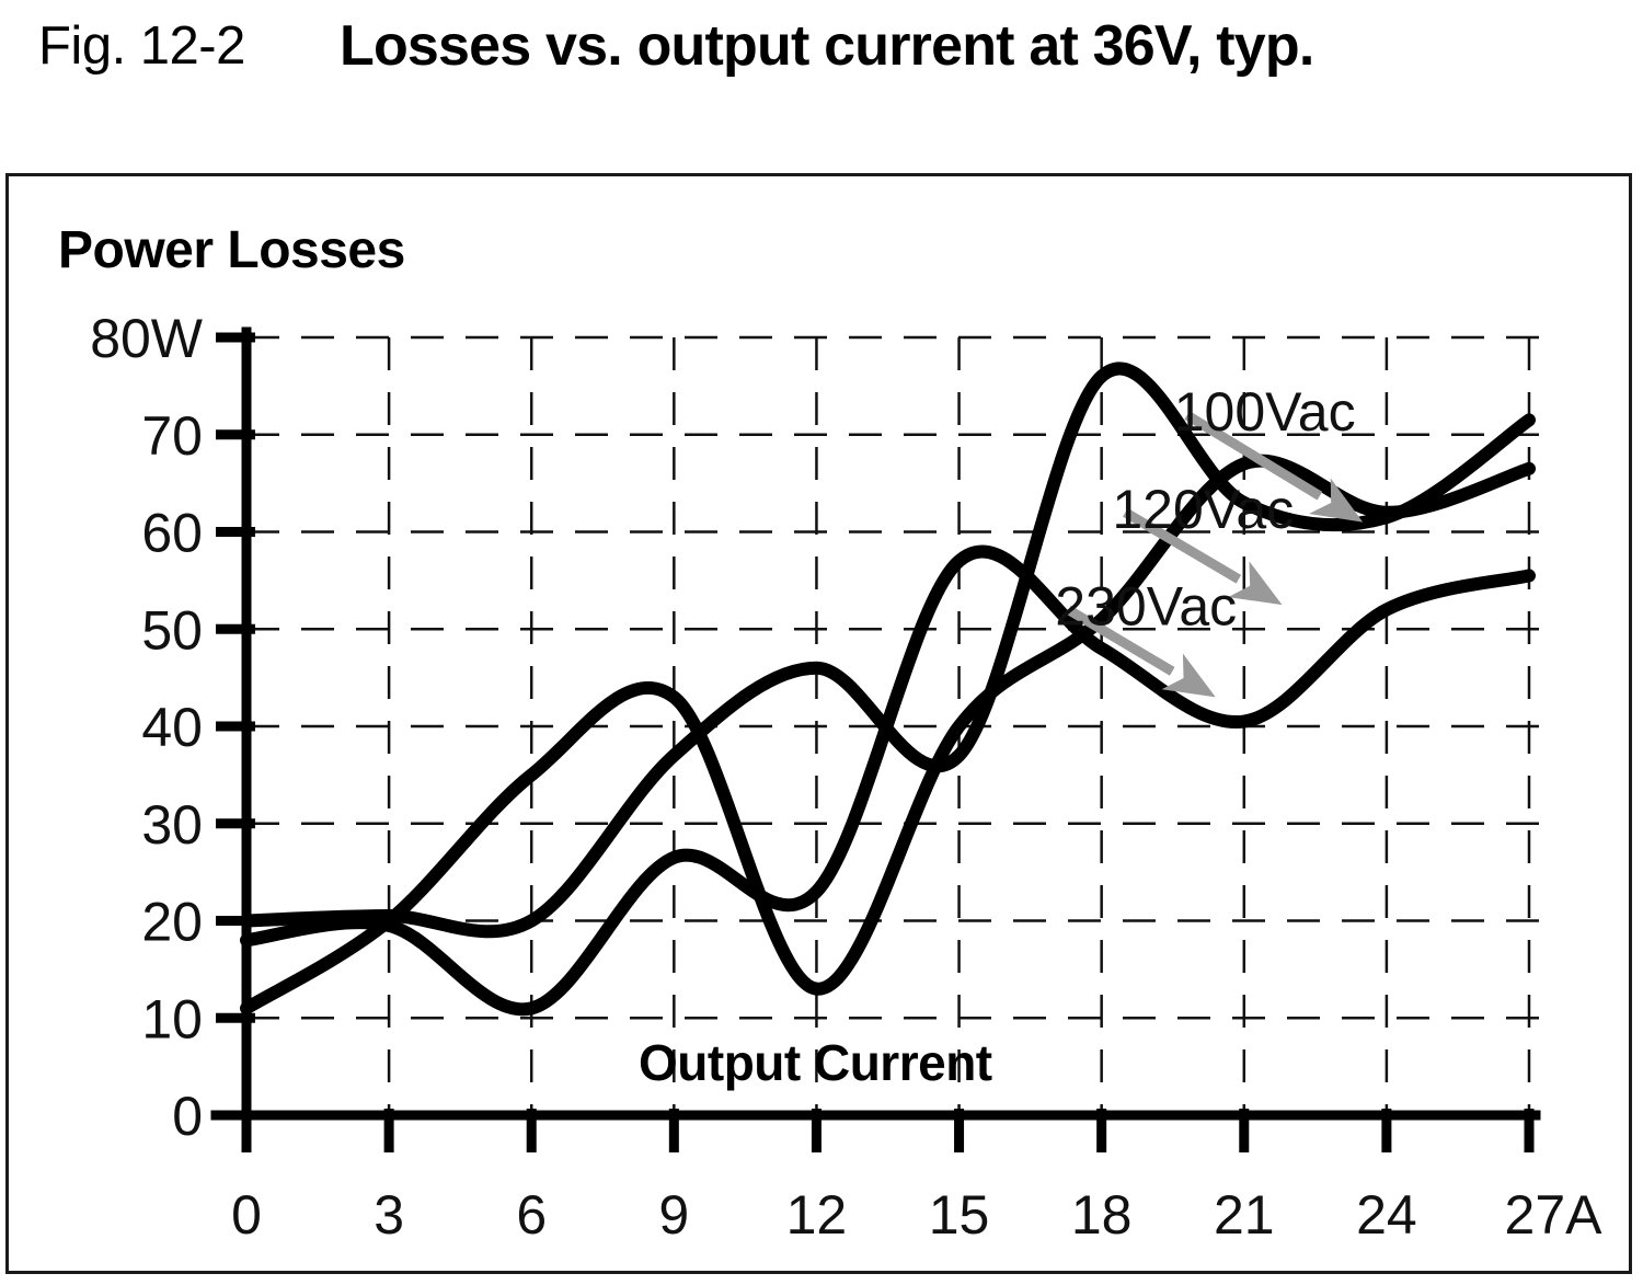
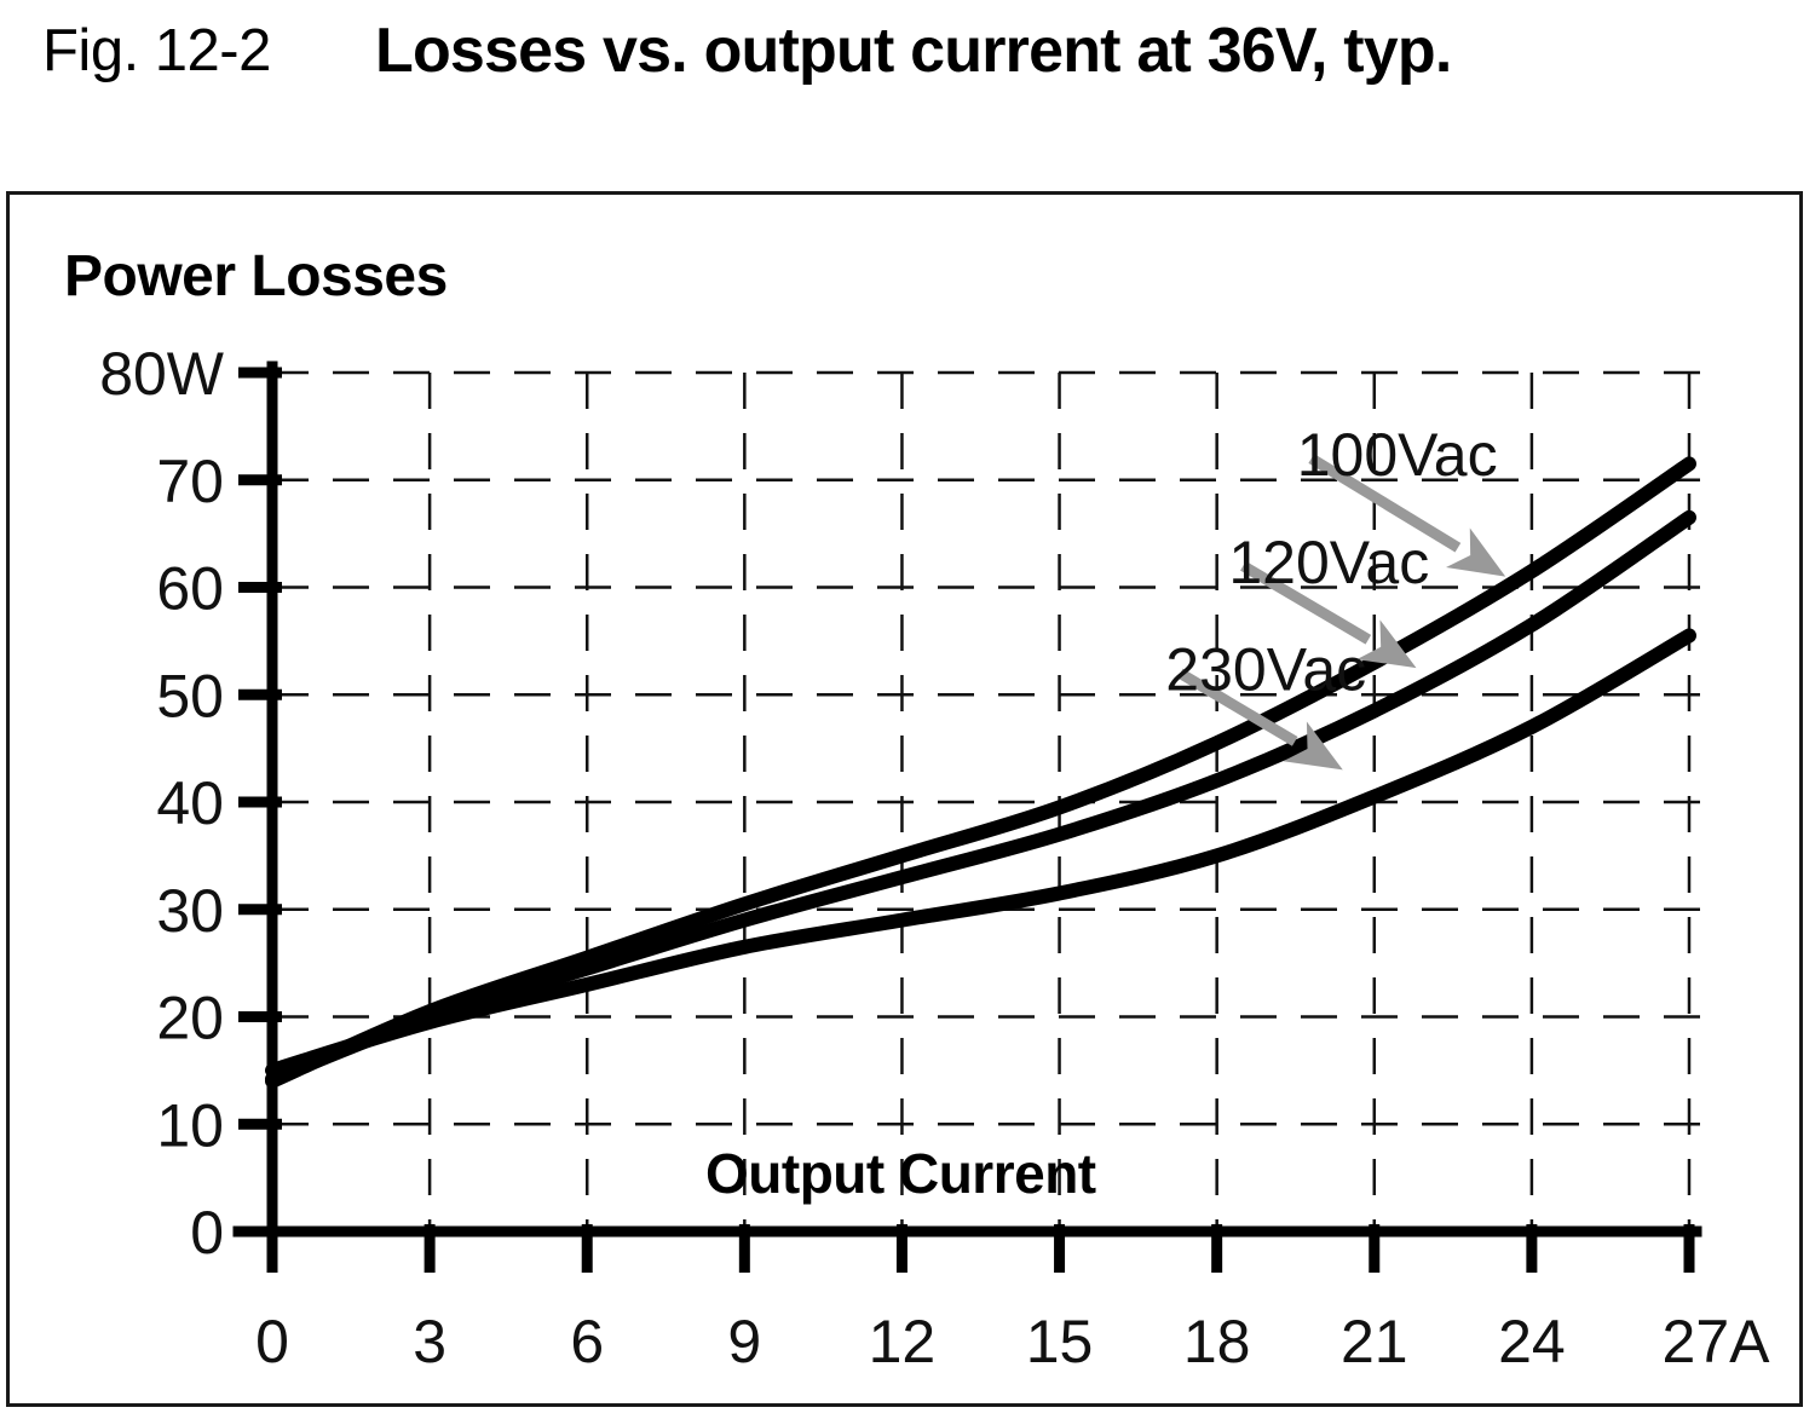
100Vac/0: 20 -> 14
120Vac/0: 11 -> 14
230Vac/0: 18 -> 15
100Vac/6: 20 -> 26
120Vac/6: 35 -> 24
230Vac/6: 11 -> 23
100Vac/9: 37 -> 30
120Vac/9: 43 -> 29
100Vac/12: 46 -> 35
120Vac/12: 13 -> 33
230Vac/12: 23 -> 29
100Vac/15: 37 -> 40
120Vac/15: 40 -> 37
230Vac/15: 57 -> 32
100Vac/18: 76 -> 46
120Vac/18: 51 -> 42
230Vac/18: 48 -> 35
100Vac/21: 63 -> 53
120Vac/21: 67 -> 48
120Vac/24: 62 -> 56
230Vac/24: 52 -> 47
